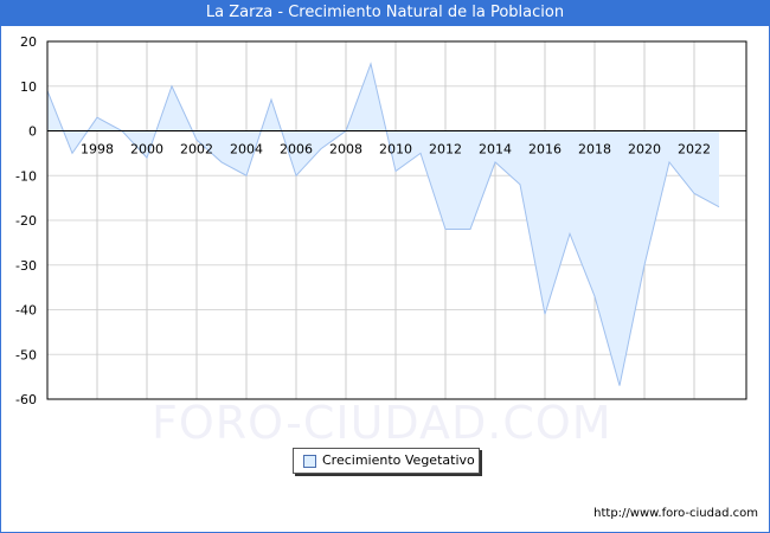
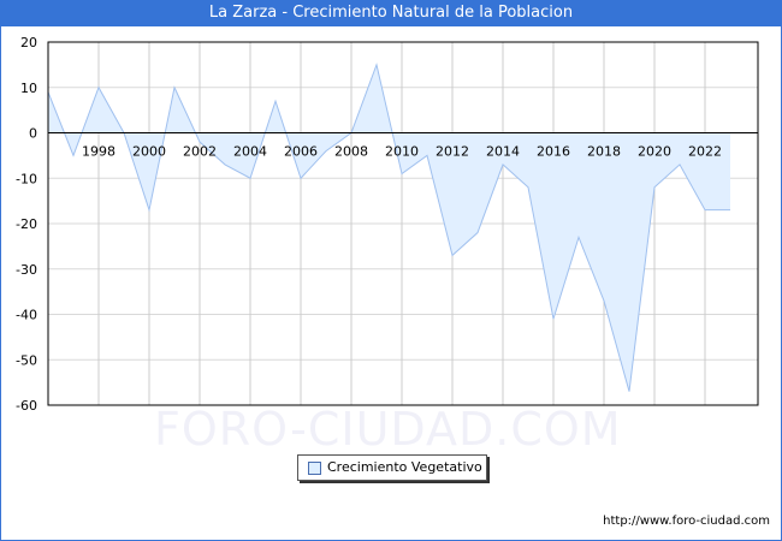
1998: 3 -> 10
2000: -6 -> -17
2012: -22 -> -27
2020: -30 -> -12
2022: -14 -> -17
